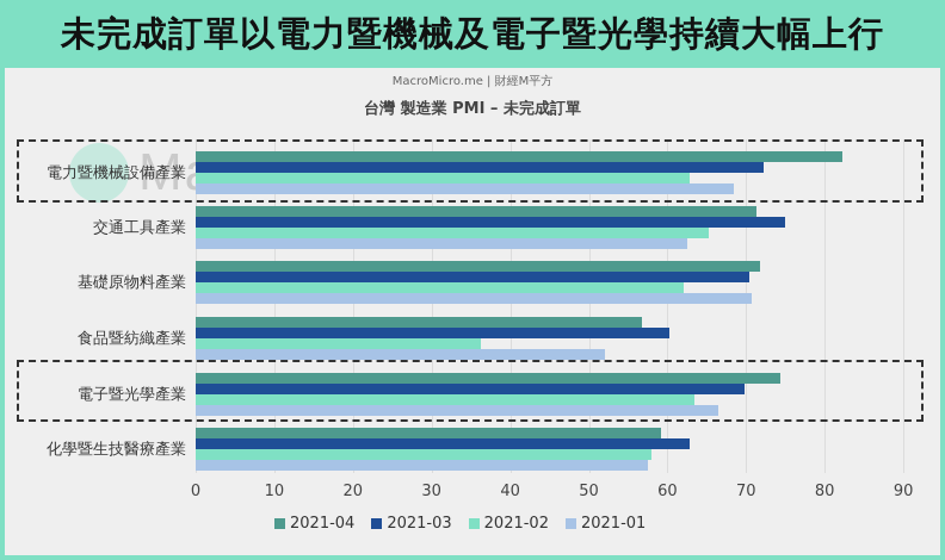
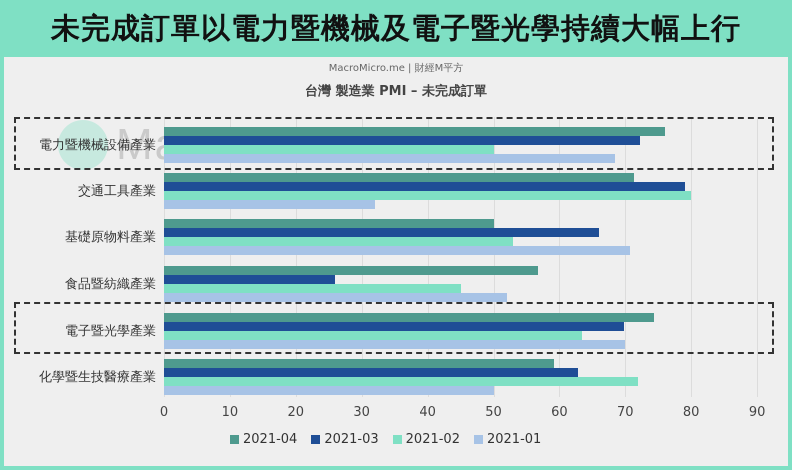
2021-04/電力暨機械設備產業: 82 -> 76
2021-02/電力暨機械設備產業: 63 -> 50
2021-03/交通工具產業: 75 -> 79
2021-02/交通工具產業: 65 -> 80
2021-01/交通工具產業: 62 -> 32
2021-04/基礎原物料產業: 72 -> 50
2021-03/基礎原物料產業: 70 -> 66
2021-02/基礎原物料產業: 62 -> 53
2021-03/食品暨紡織產業: 60 -> 26
2021-02/食品暨紡織產業: 36 -> 45
2021-01/電子暨光學產業: 66 -> 70
2021-02/化學暨生技醫療產業: 58 -> 72
2021-01/化學暨生技醫療產業: 58 -> 50
